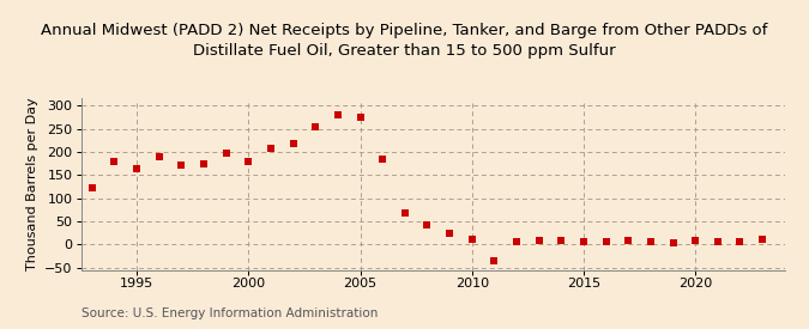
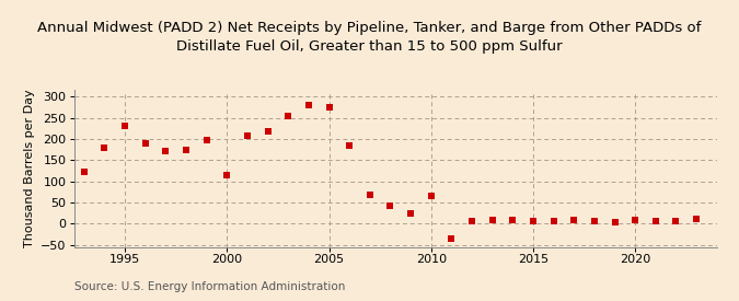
1995: 163 -> 230
2000: 178 -> 115
2010: 10 -> 65
